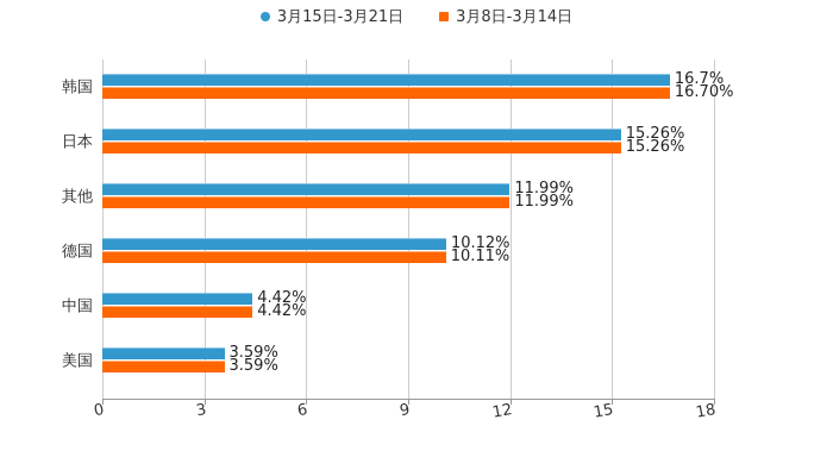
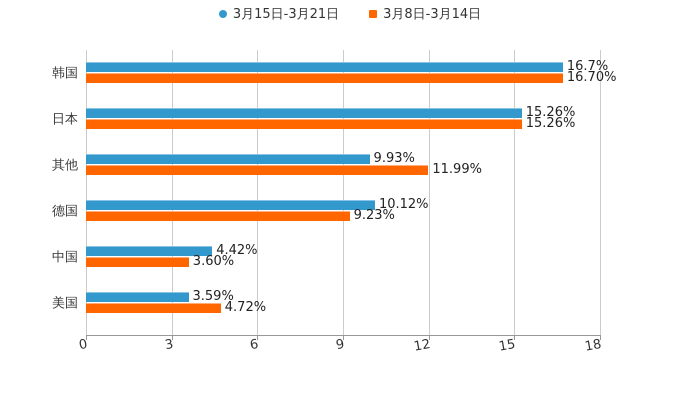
3月15日-3月21日/其他: 11.99% -> 9.93%
3月8日-3月14日/德国: 10.11% -> 9.23%
3月8日-3月14日/中国: 4.42% -> 3.60%
3月8日-3月14日/美国: 3.59% -> 4.72%
